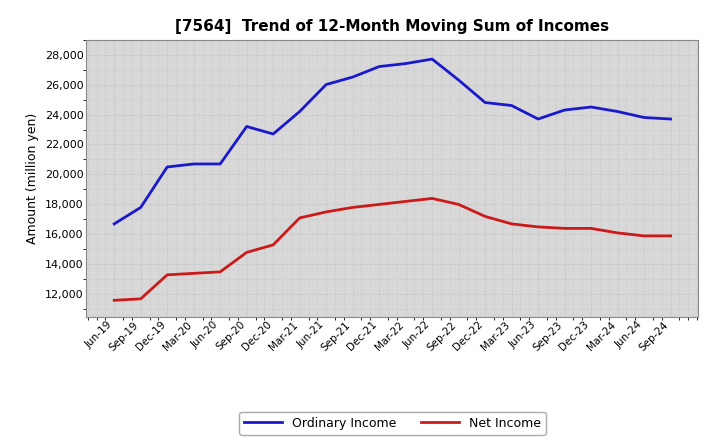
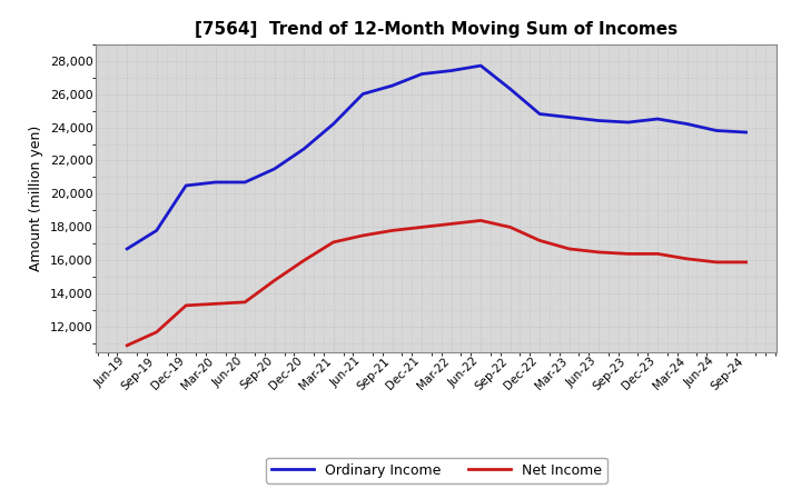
Net Income/Jun-19: 11,600 -> 10,900
Ordinary Income/Sep-20: 23,200 -> 21,500
Net Income/Dec-20: 15,300 -> 16,000
Ordinary Income/Jun-23: 23,700 -> 24,400
